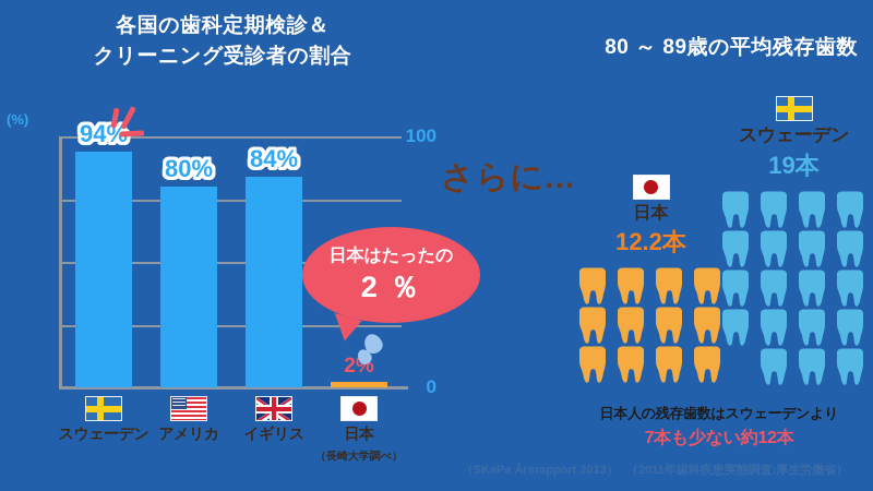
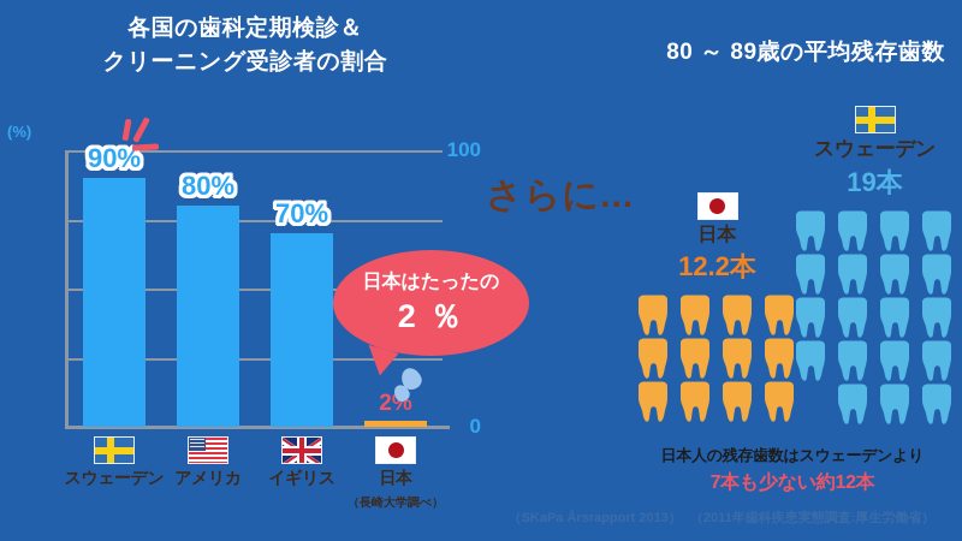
スウェーデン: 94% -> 90%
イギリス: 84% -> 70%
